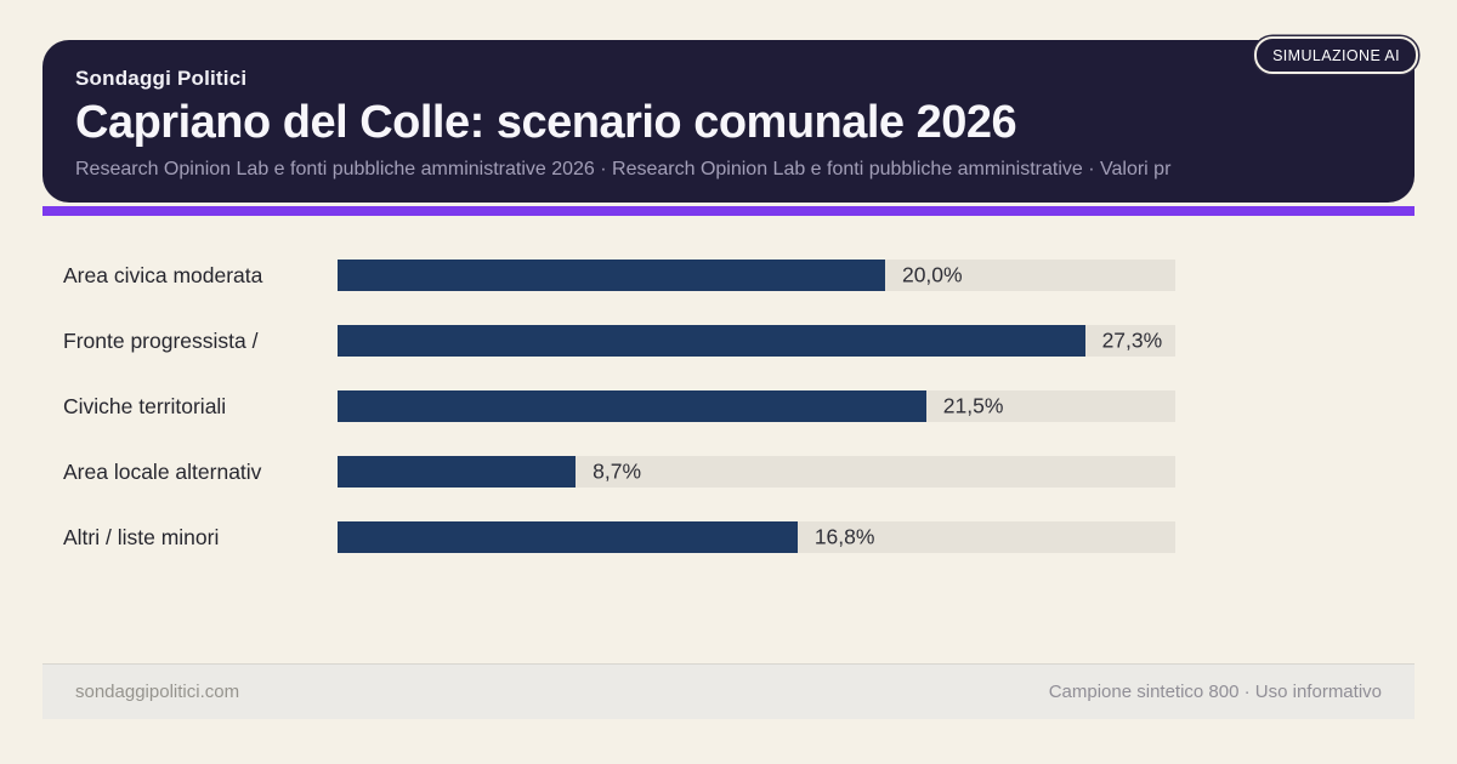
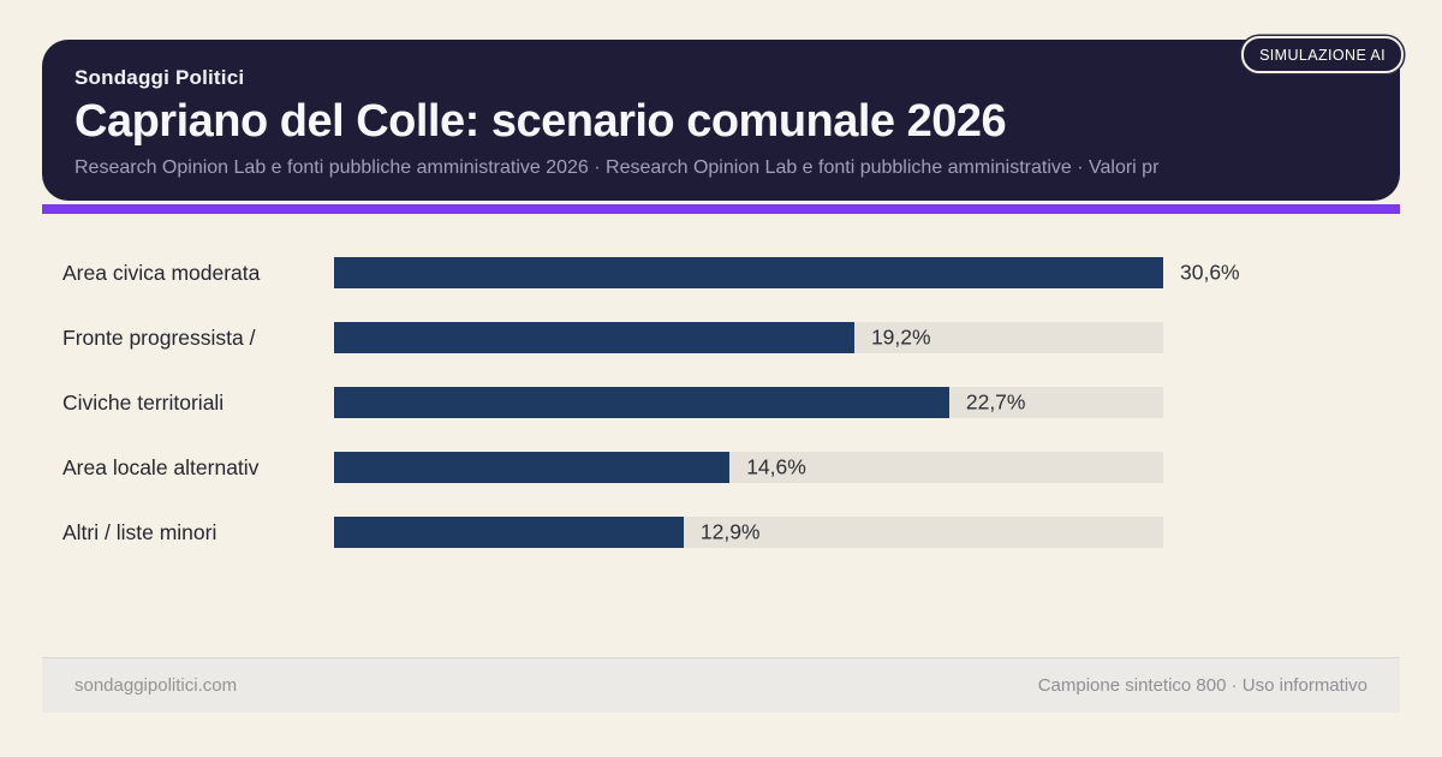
Area civica moderata: 20,0% -> 30,6%
Fronte progressista /: 27,3% -> 19,2%
Civiche territoriali: 21,5% -> 22,7%
Area locale alternativ: 8,7% -> 14,6%
Altri / liste minori: 16,8% -> 12,9%
